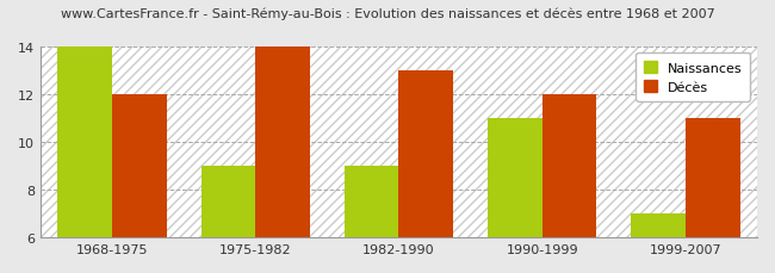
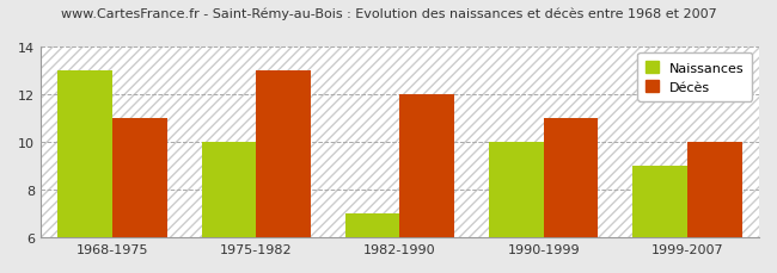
Naissances/1968-1975: 14 -> 13
Décès/1968-1975: 12 -> 11
Naissances/1975-1982: 9 -> 10
Décès/1975-1982: 14 -> 13
Naissances/1982-1990: 9 -> 7
Décès/1982-1990: 13 -> 12
Naissances/1990-1999: 11 -> 10
Décès/1990-1999: 12 -> 11
Naissances/1999-2007: 7 -> 9
Décès/1999-2007: 11 -> 10
